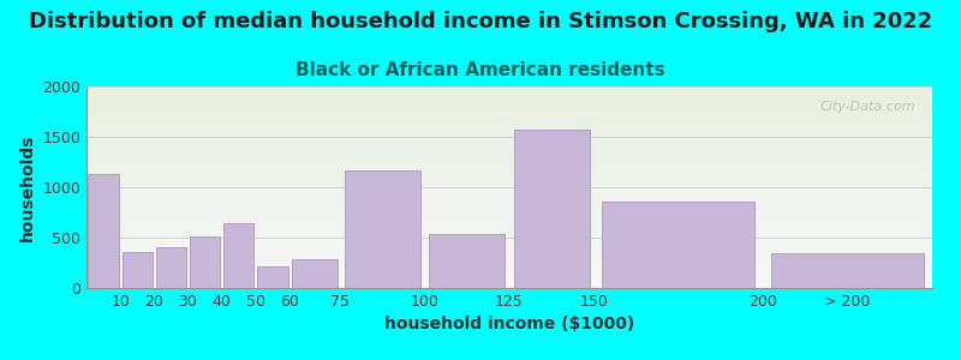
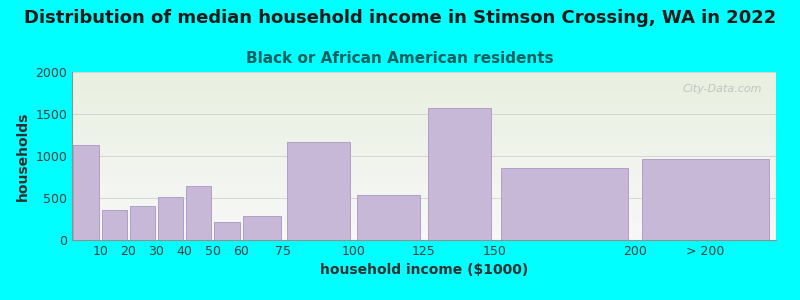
> 200: 340 -> 970
